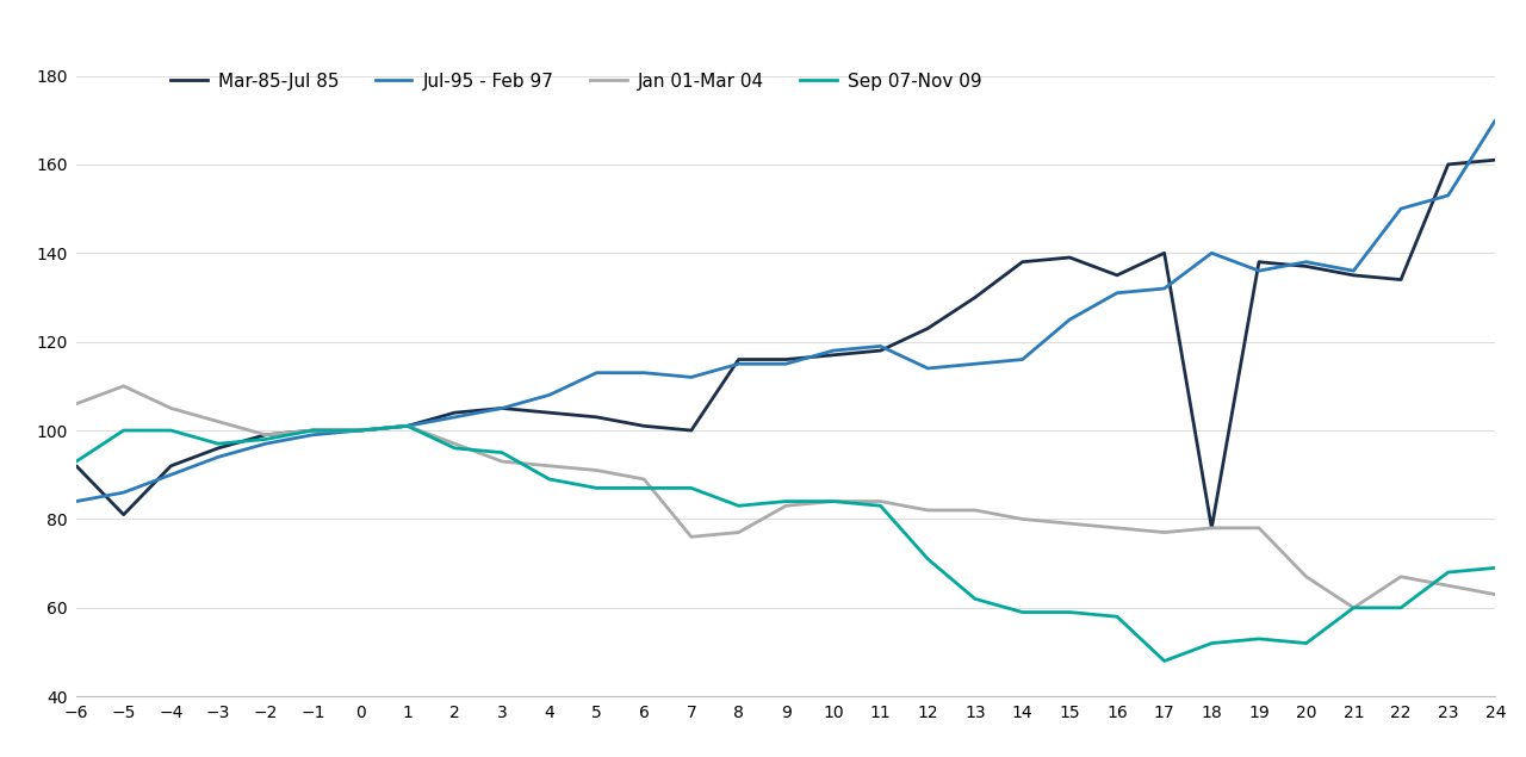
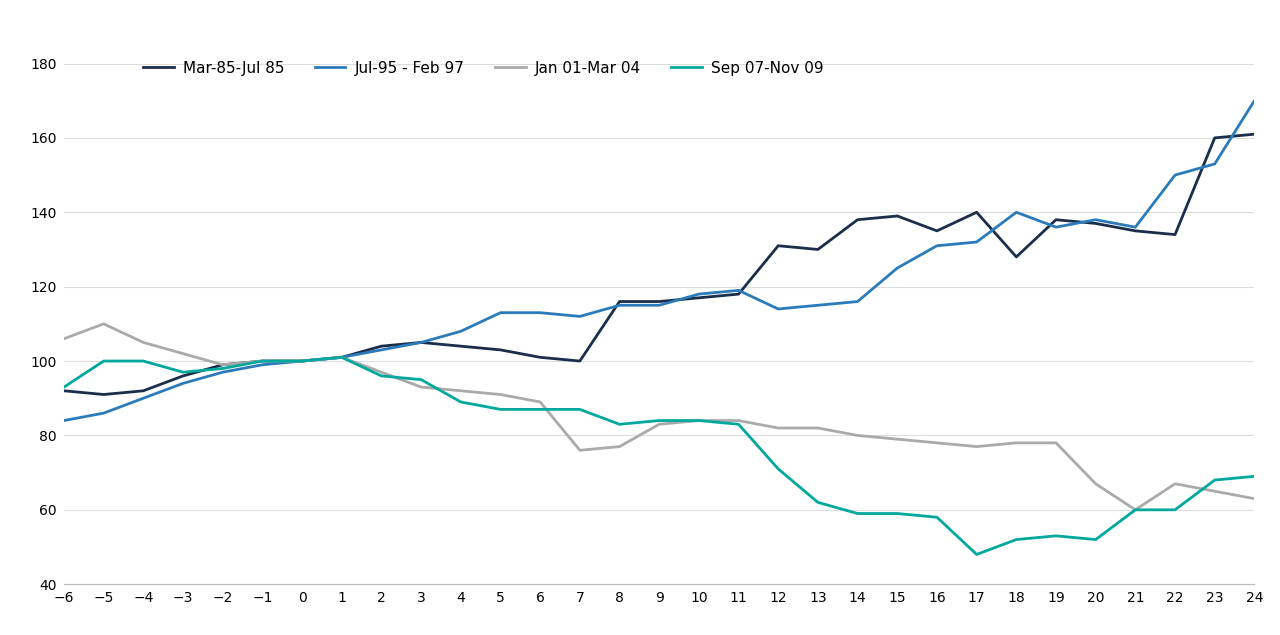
Mar-85-Jul 85/−5: 81 -> 91
Mar-85-Jul 85/12: 123 -> 131
Mar-85-Jul 85/18: 78 -> 128
